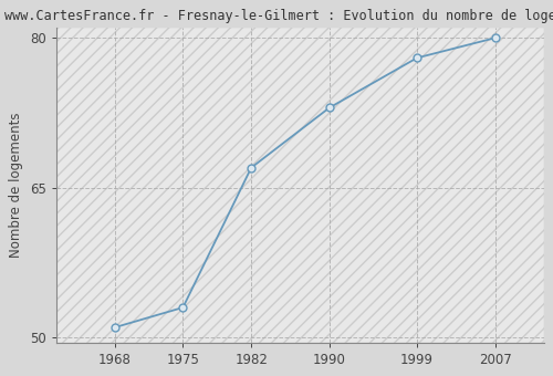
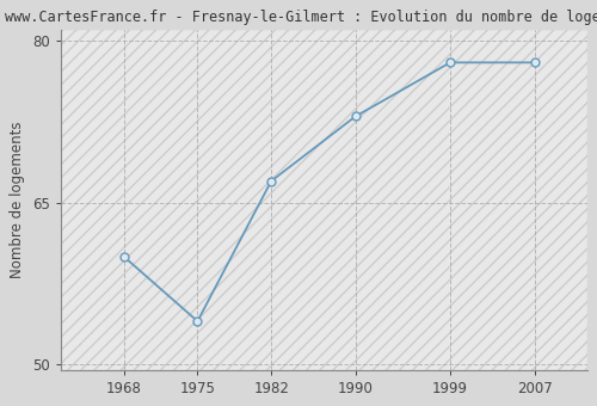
1968: 51 -> 60
1975: 53 -> 54
2007: 80 -> 78
